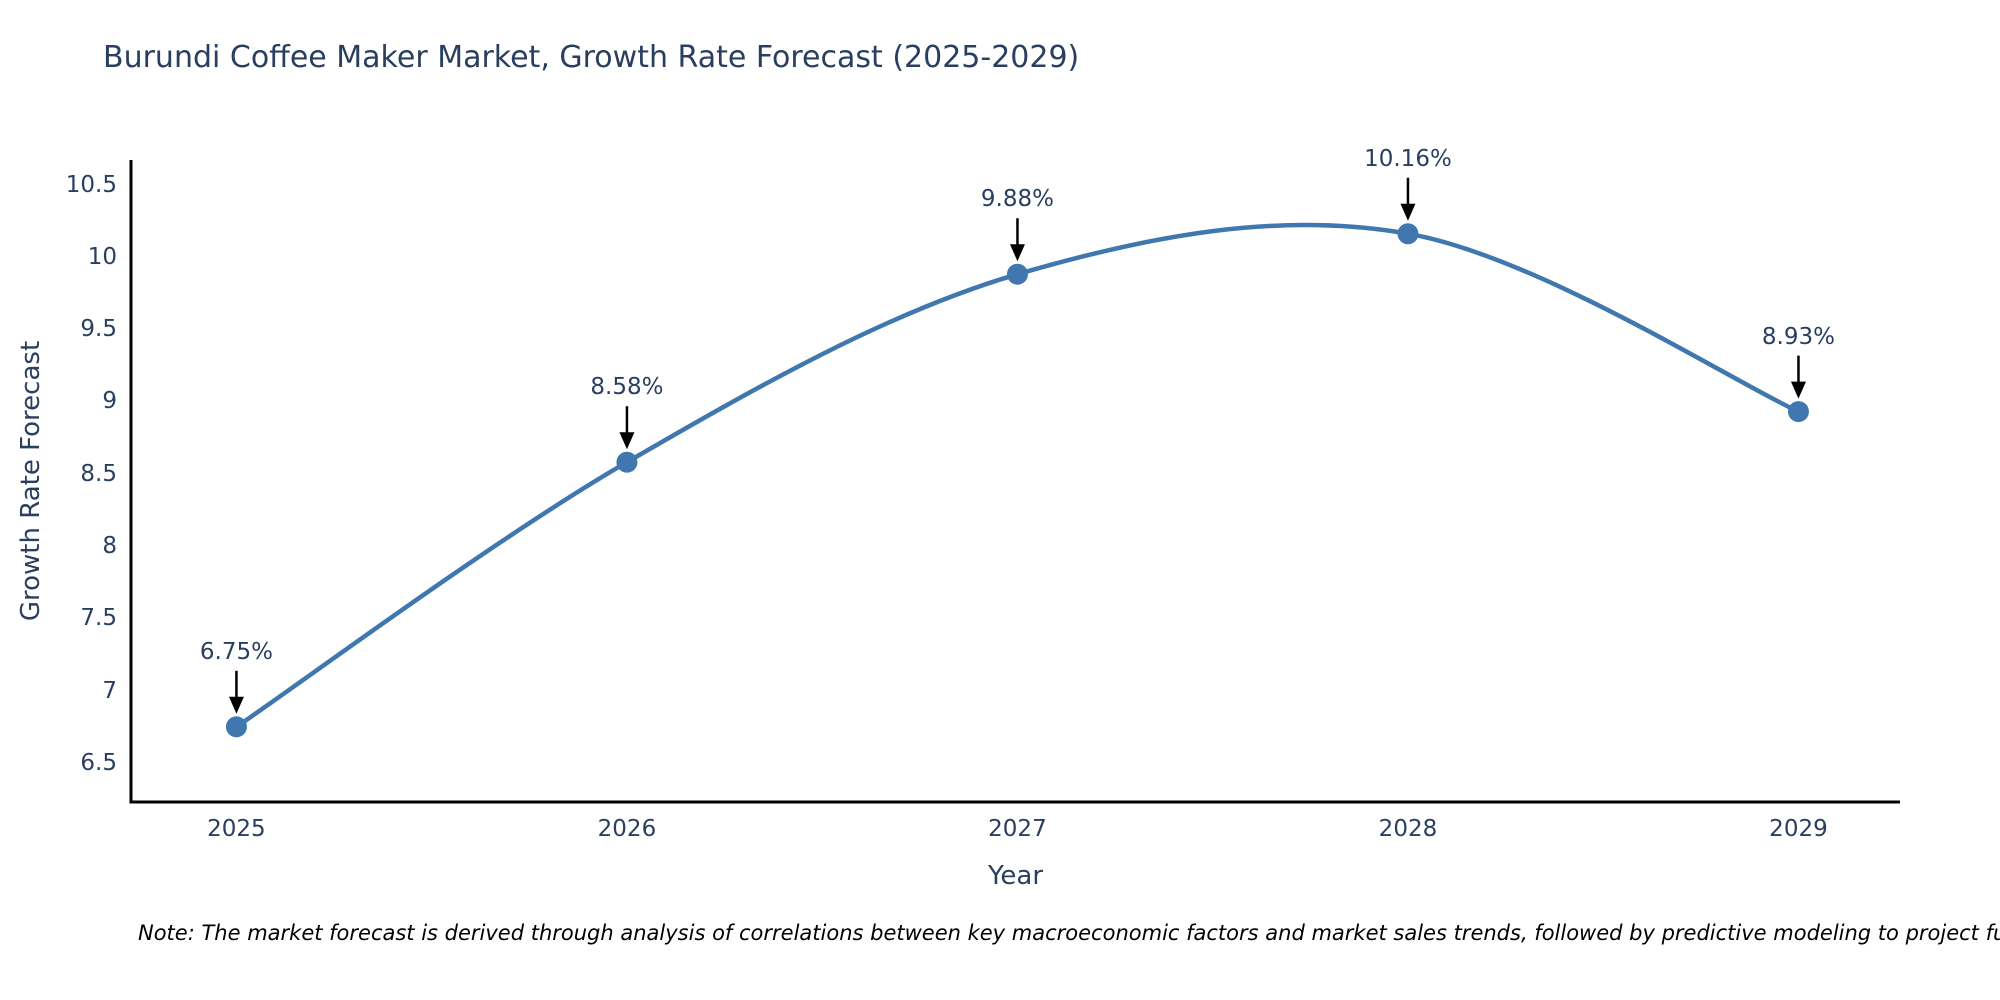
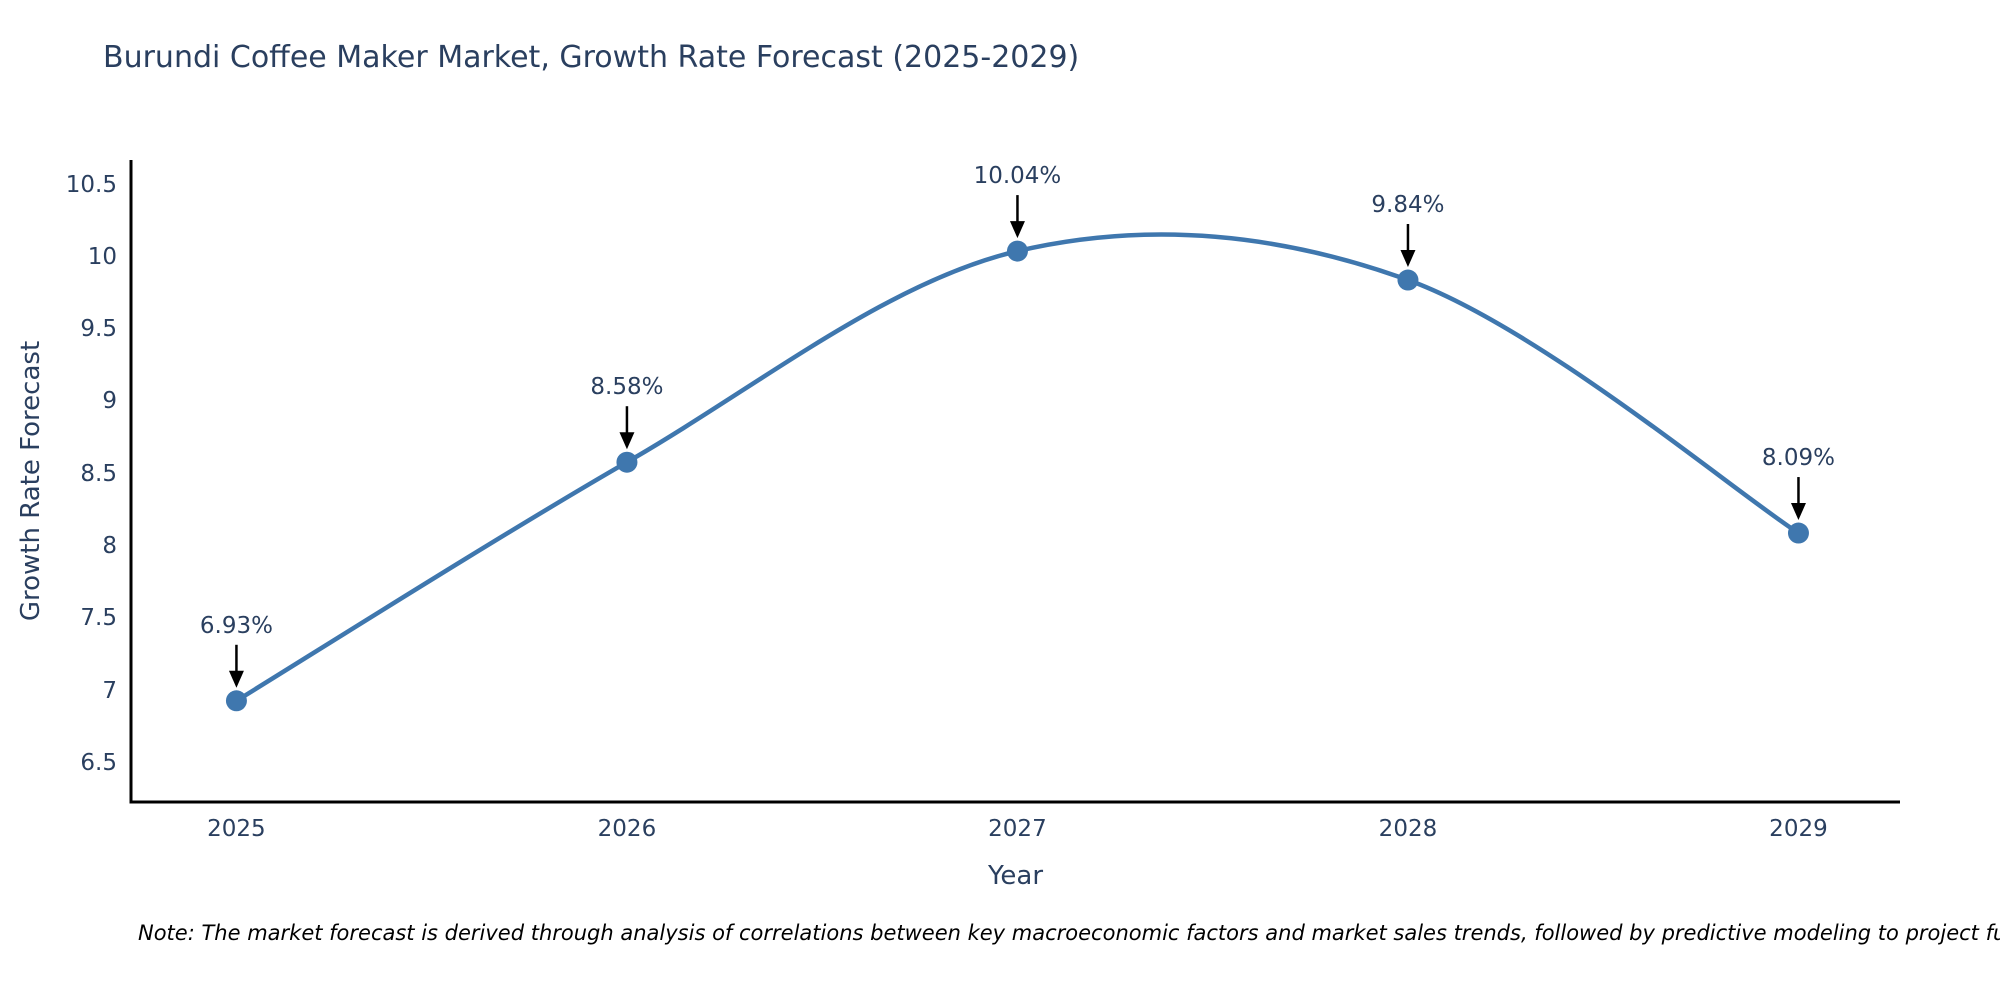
2025: 6.75% -> 6.93%
2027: 9.88% -> 10.04%
2028: 10.16% -> 9.84%
2029: 8.93% -> 8.09%
